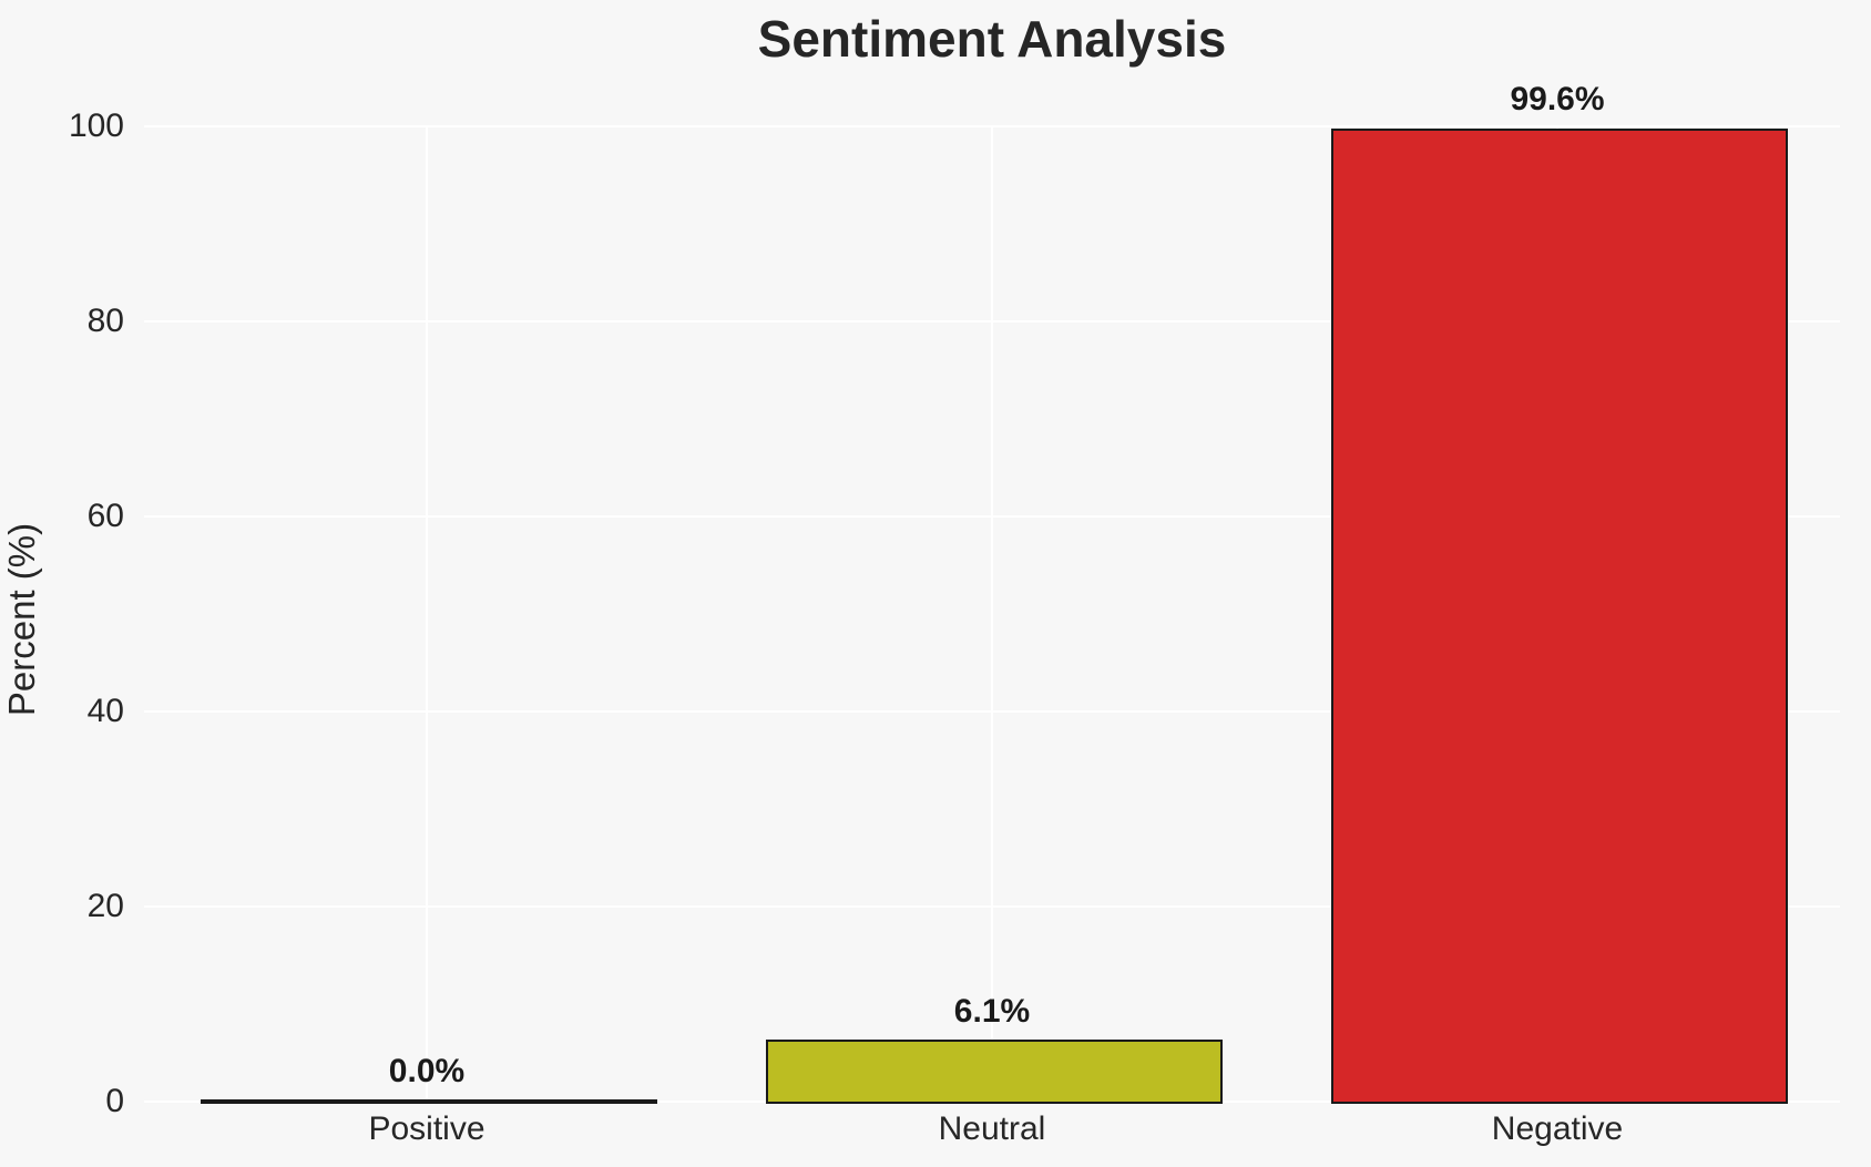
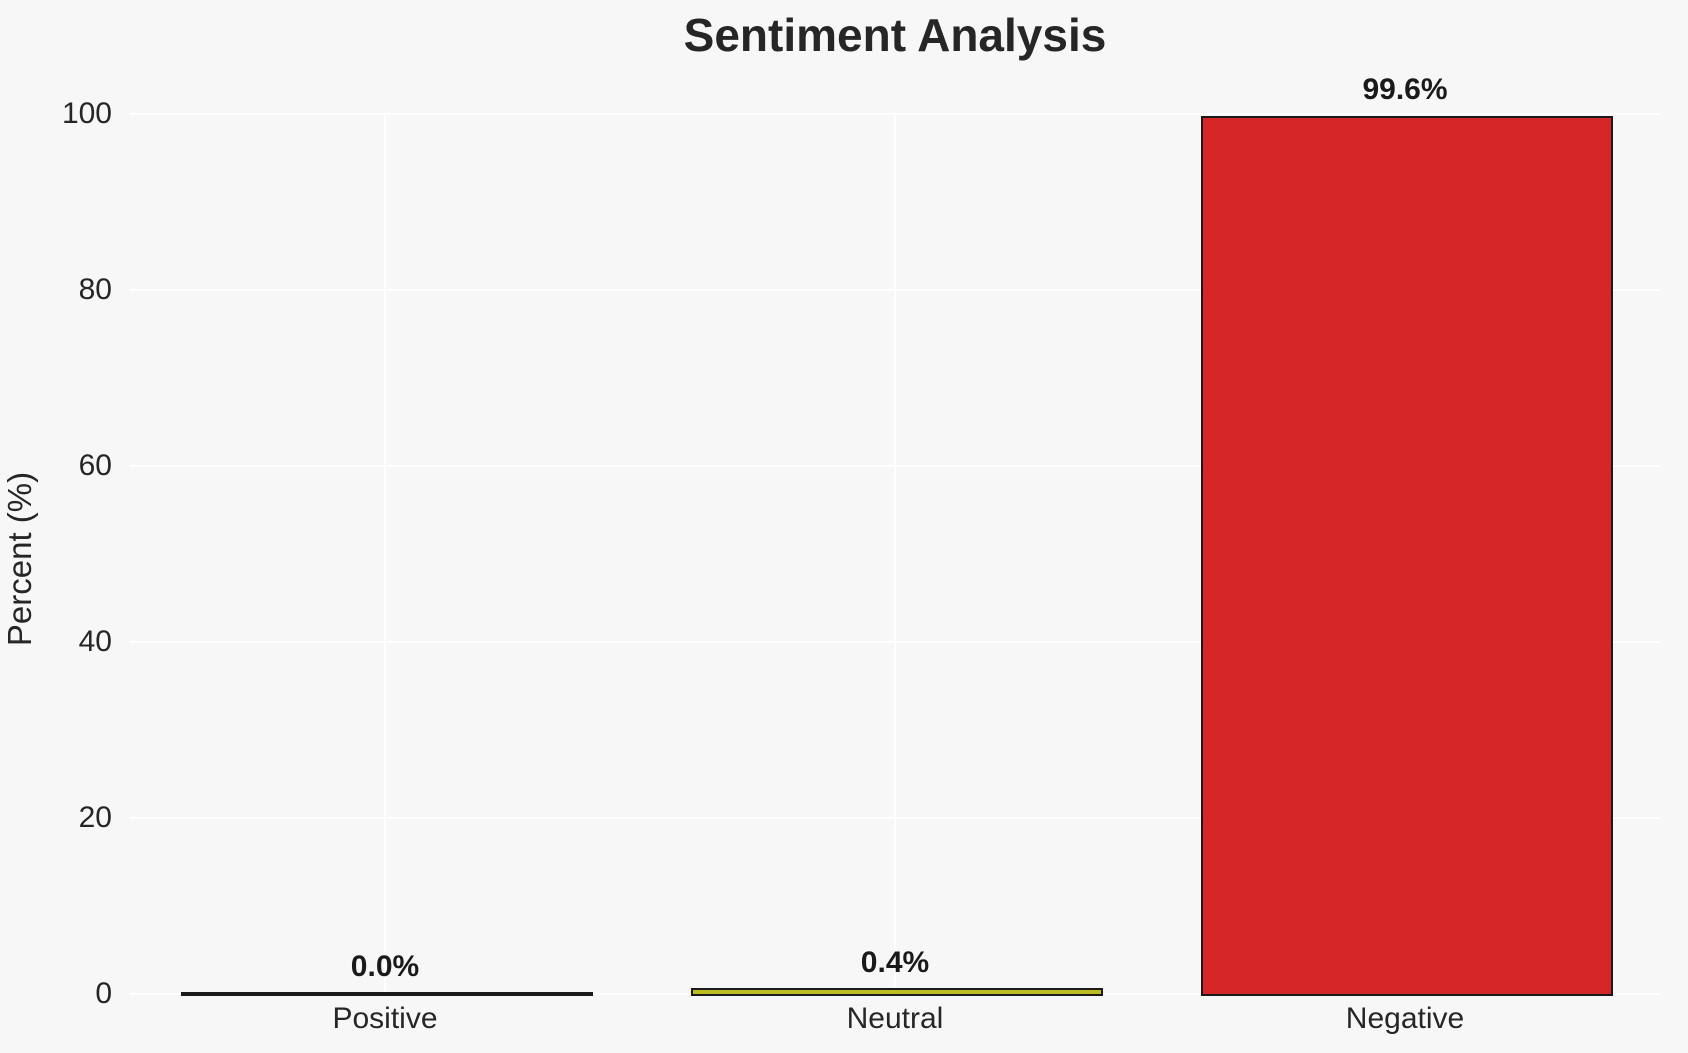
Neutral: 6.1% -> 0.4%
